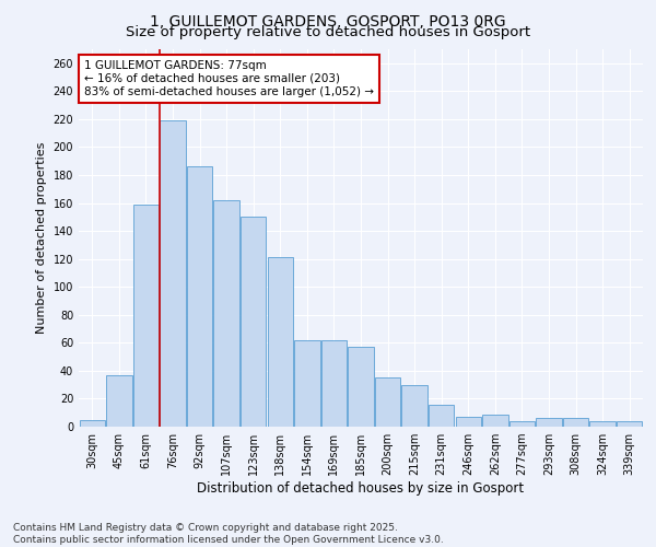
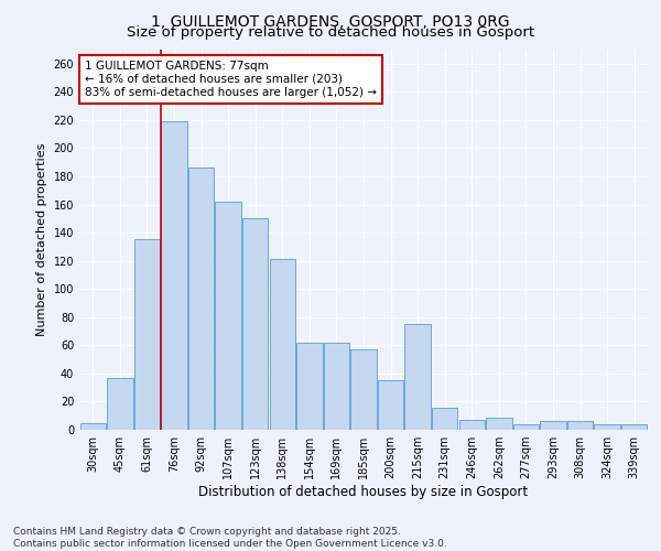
61sqm: 159 -> 135
215sqm: 30 -> 75
